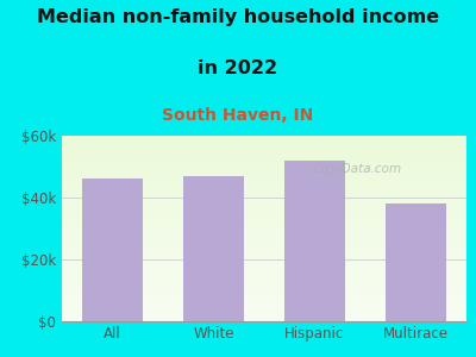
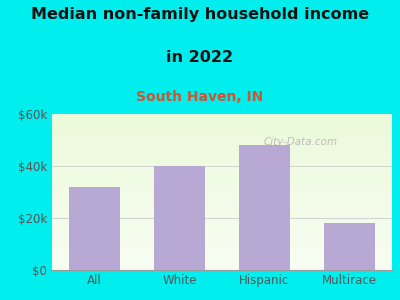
All: $46k -> $32k
White: $47k -> $40k
Hispanic: $52k -> $48k
Multirace: $38k -> $18k
